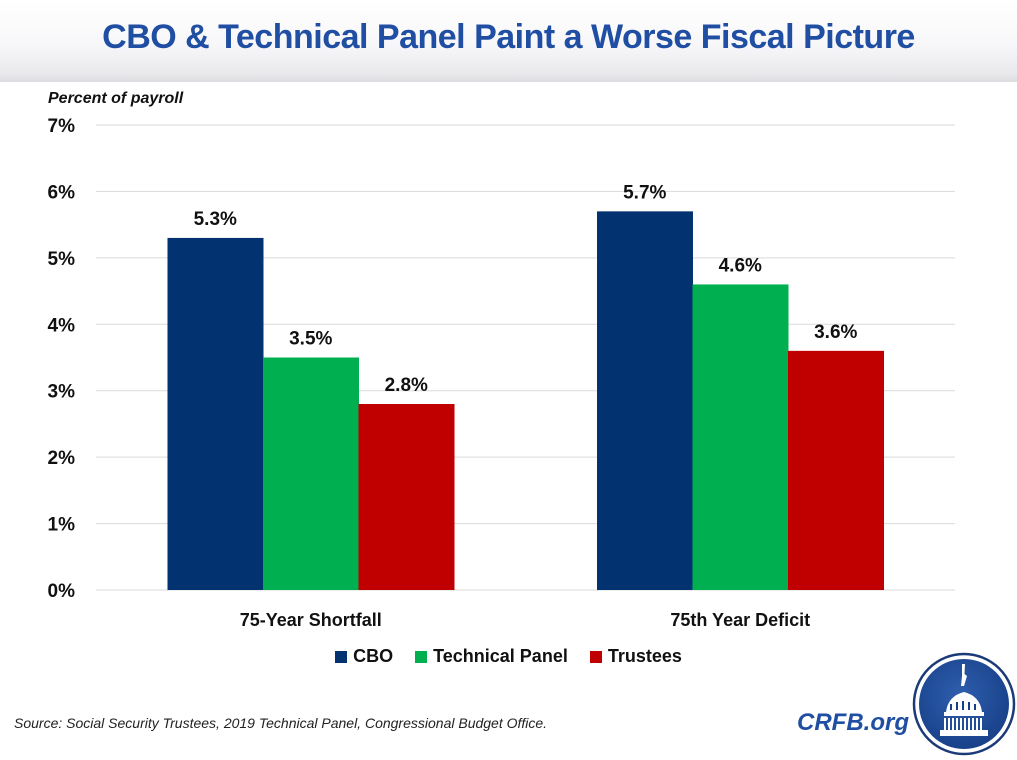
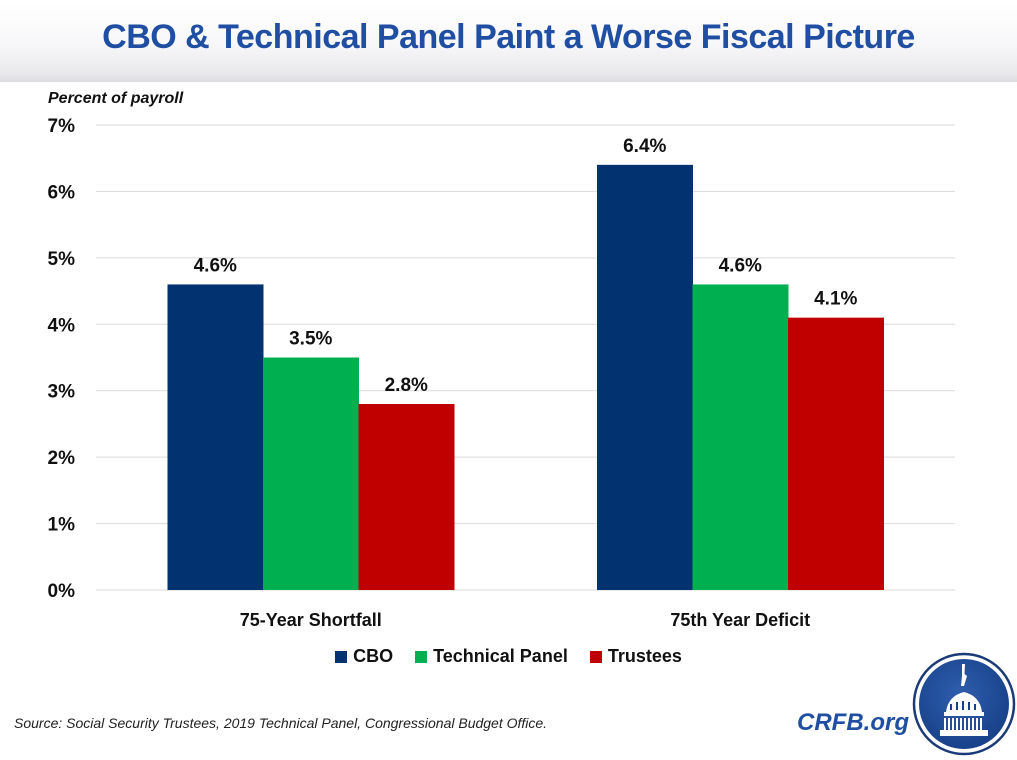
CBO/75-Year Shortfall: 5.3% -> 4.6%
CBO/75th Year Deficit: 5.7% -> 6.4%
Trustees/75th Year Deficit: 3.6% -> 4.1%
